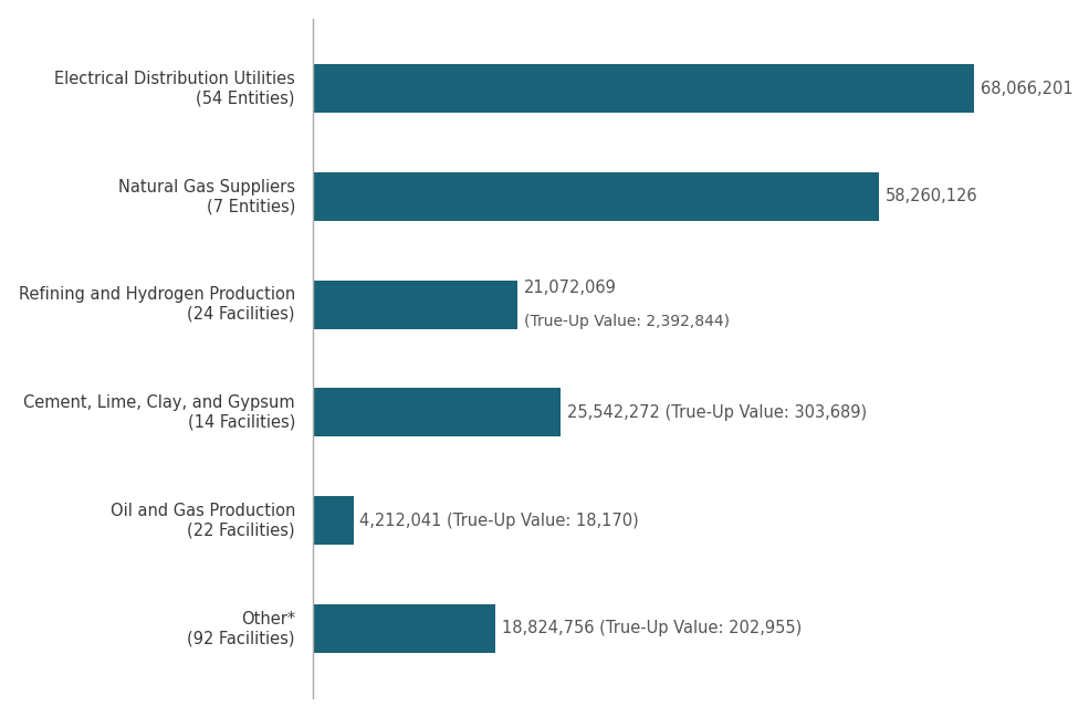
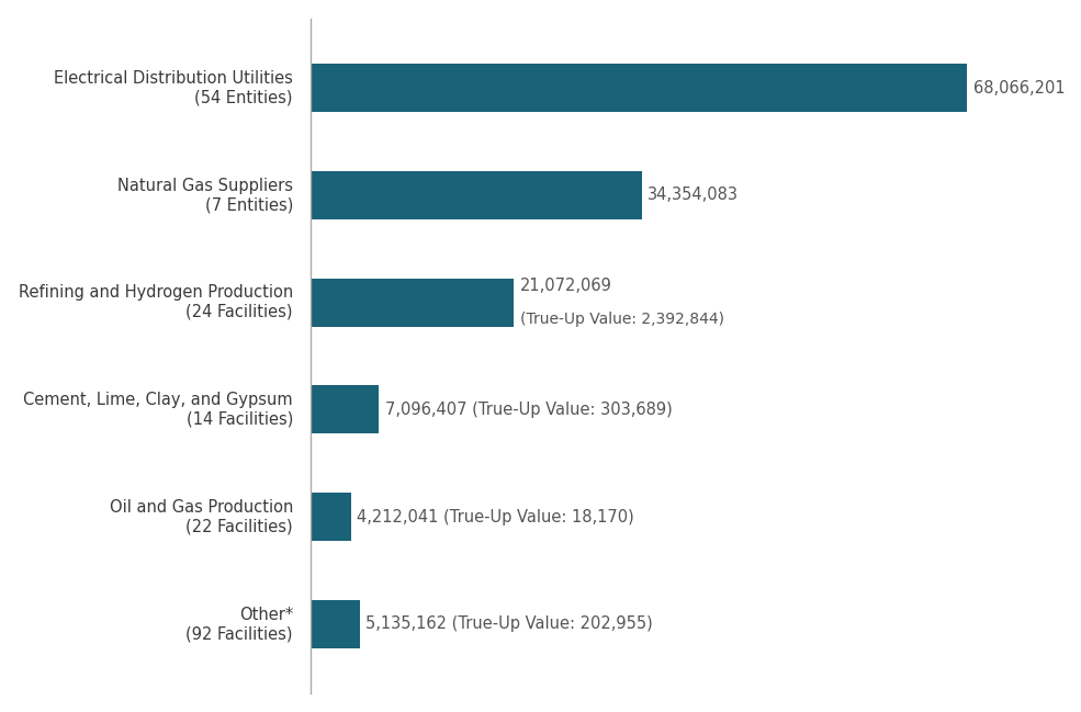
Natural Gas Suppliers (7 Entities): 58,260,126 -> 34,354,083
Cement, Lime, Clay, and Gypsum (14 Facilities): 25,542,272 -> 7,096,407
Other* (92 Facilities): 18,824,756 -> 5,135,162
